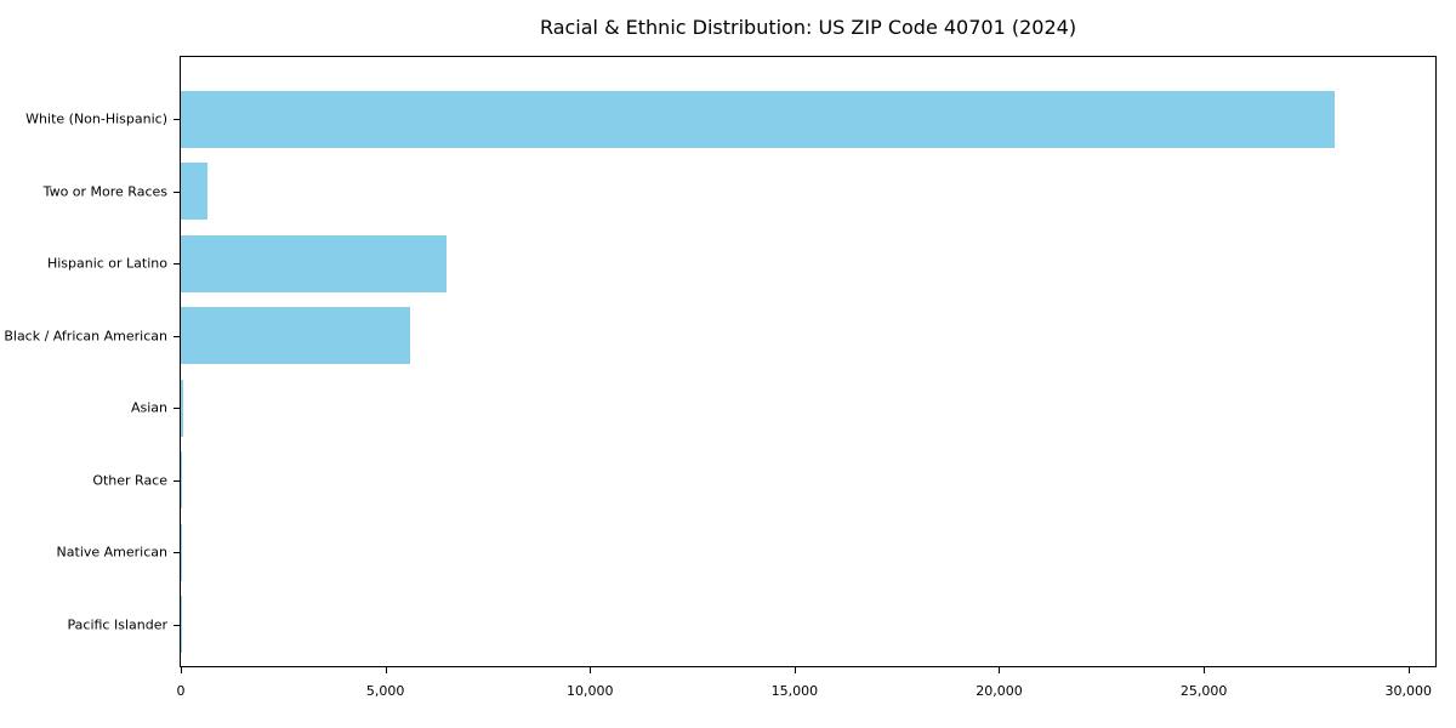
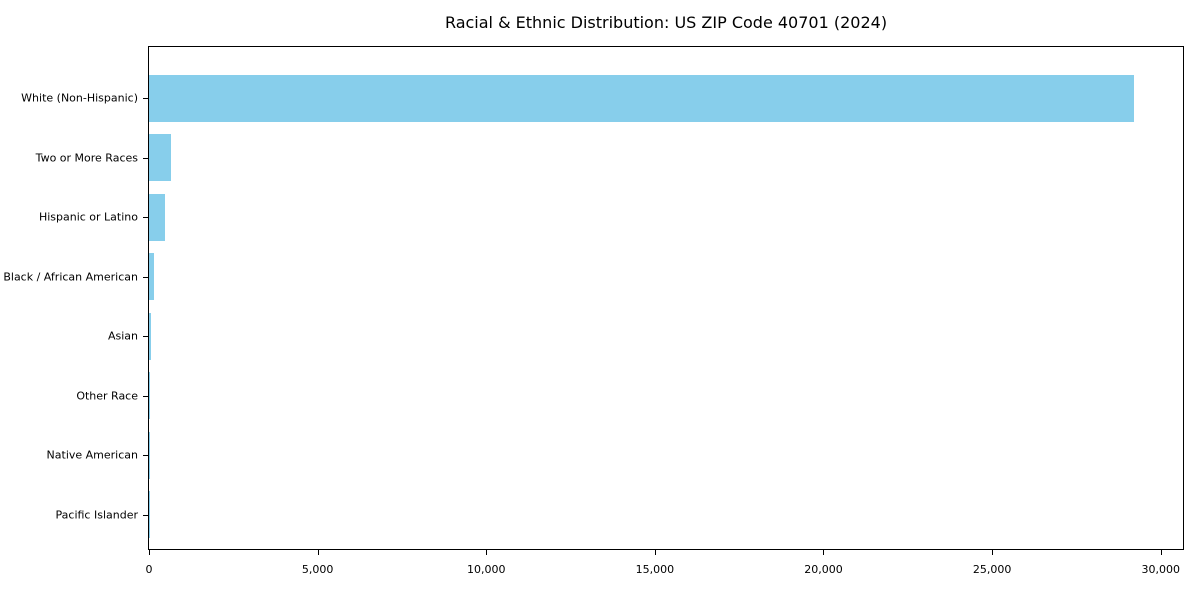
White (Non-Hispanic): 28200 -> 29200
Hispanic or Latino: 6500 -> 500
Black / African American: 5600 -> 200
